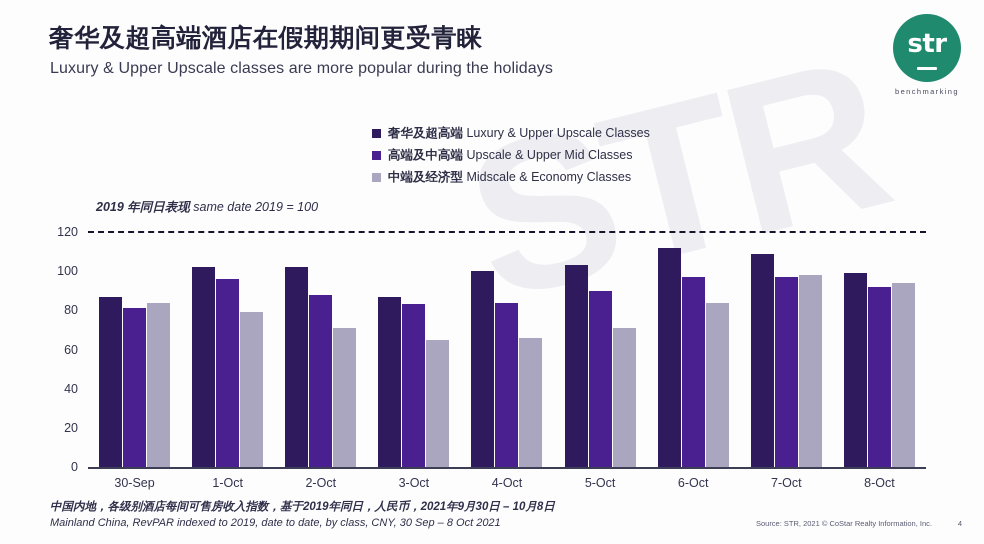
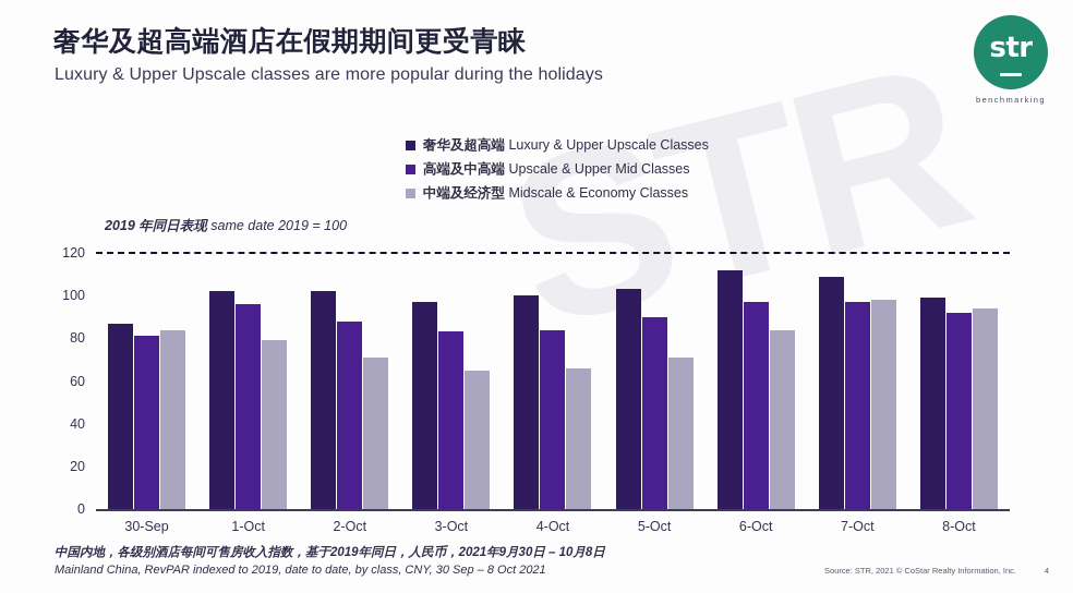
奢华及超高端 Luxury & Upper Upscale Classes/3-Oct: 87 -> 97
